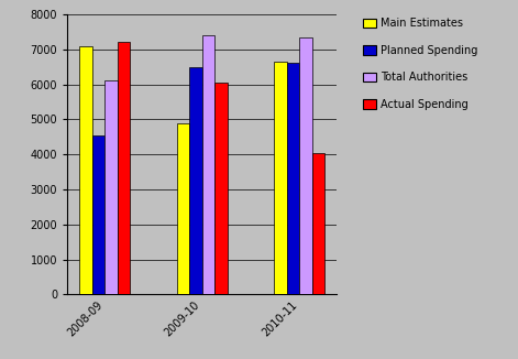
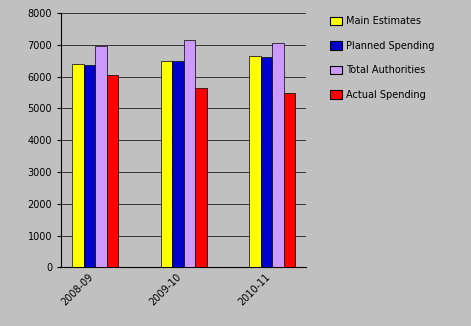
Main Estimates/2008-09: 7100 -> 6400
Planned Spending/2008-09: 4550 -> 6380
Total Authorities/2008-09: 6100 -> 6950
Actual Spending/2008-09: 7200 -> 6050
Main Estimates/2009-10: 4900 -> 6500
Total Authorities/2009-10: 7400 -> 7150
Actual Spending/2009-10: 6050 -> 5650
Total Authorities/2010-11: 7350 -> 7050
Actual Spending/2010-11: 4050 -> 5500
